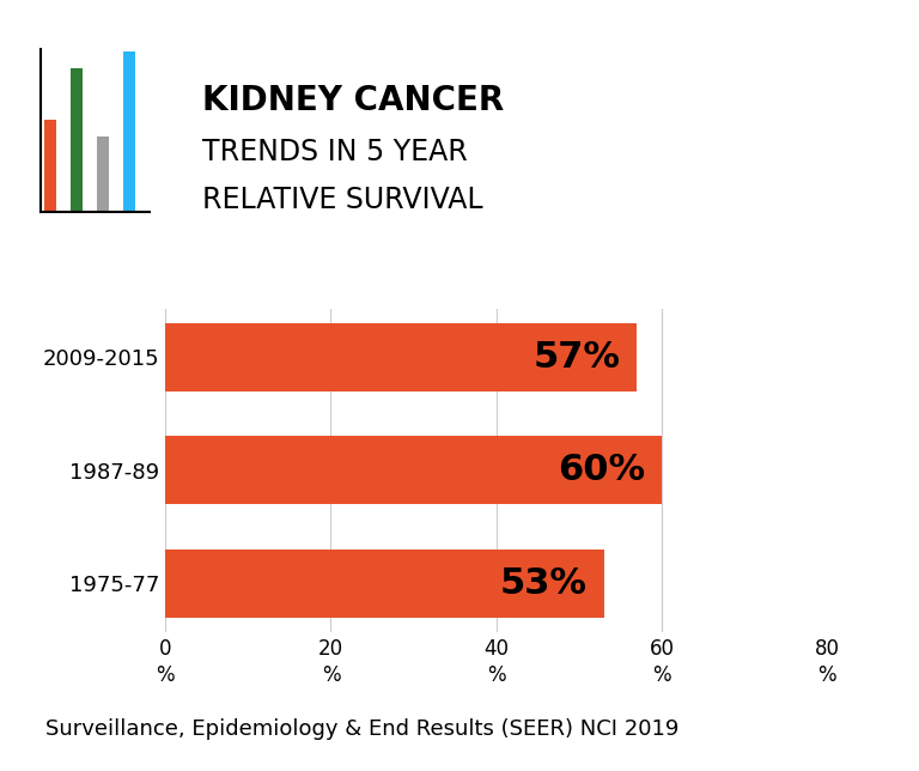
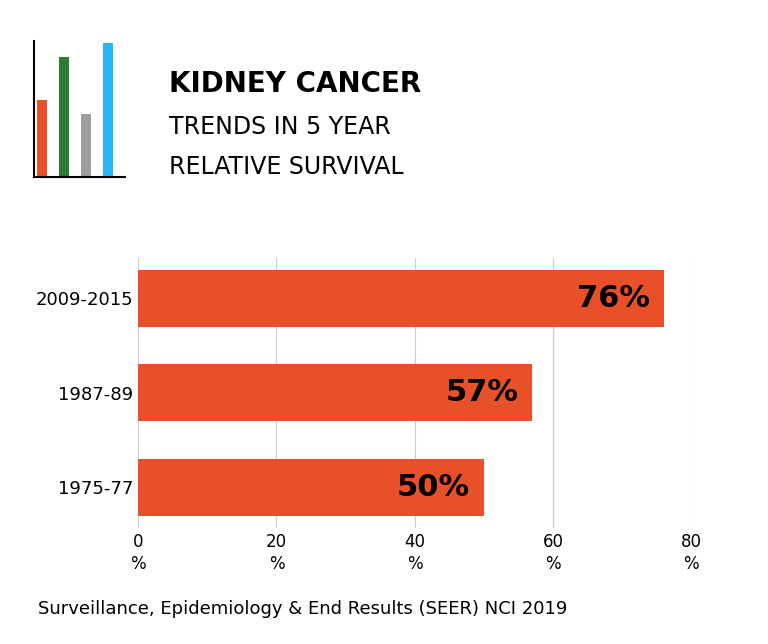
2009-2015: 57% -> 76%
1987-89: 60% -> 57%
1975-77: 53% -> 50%
